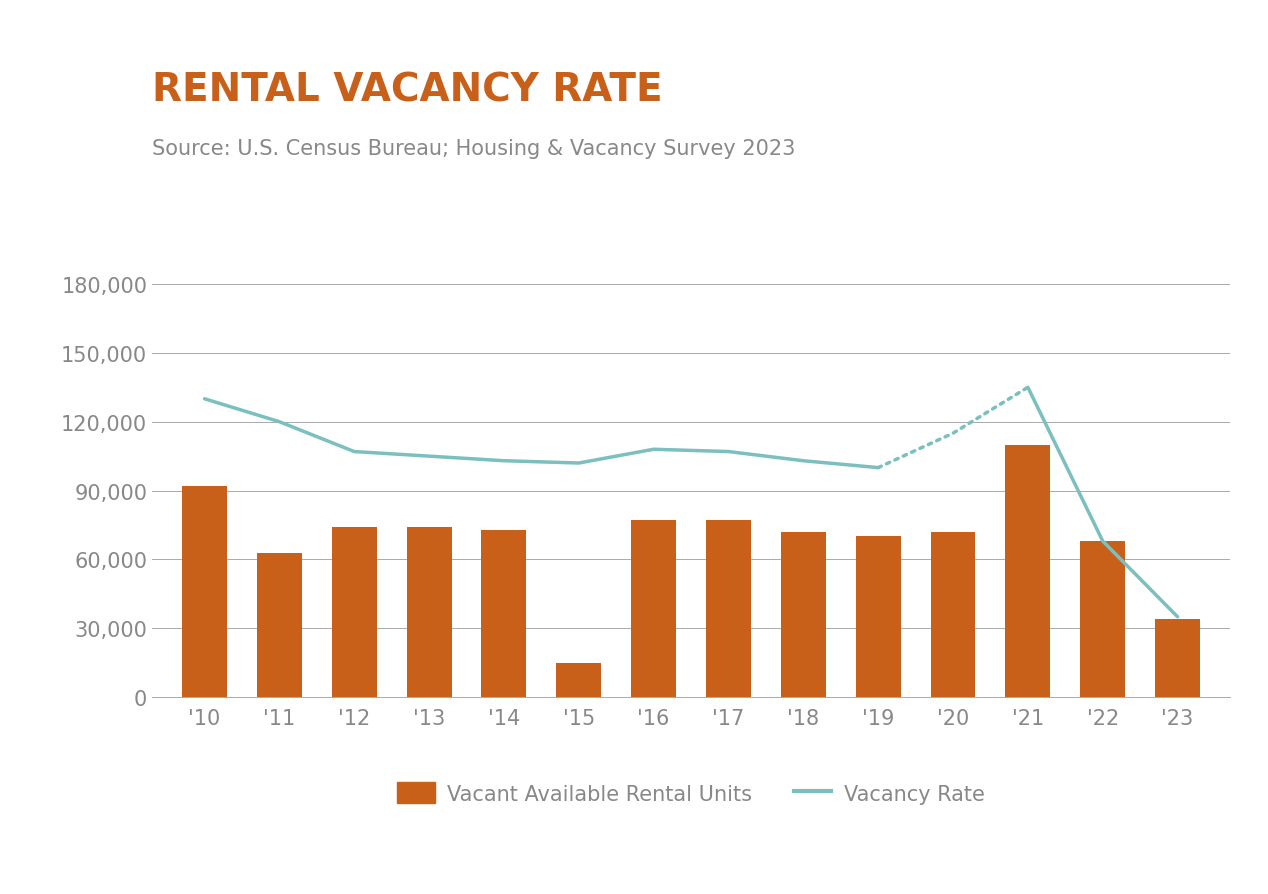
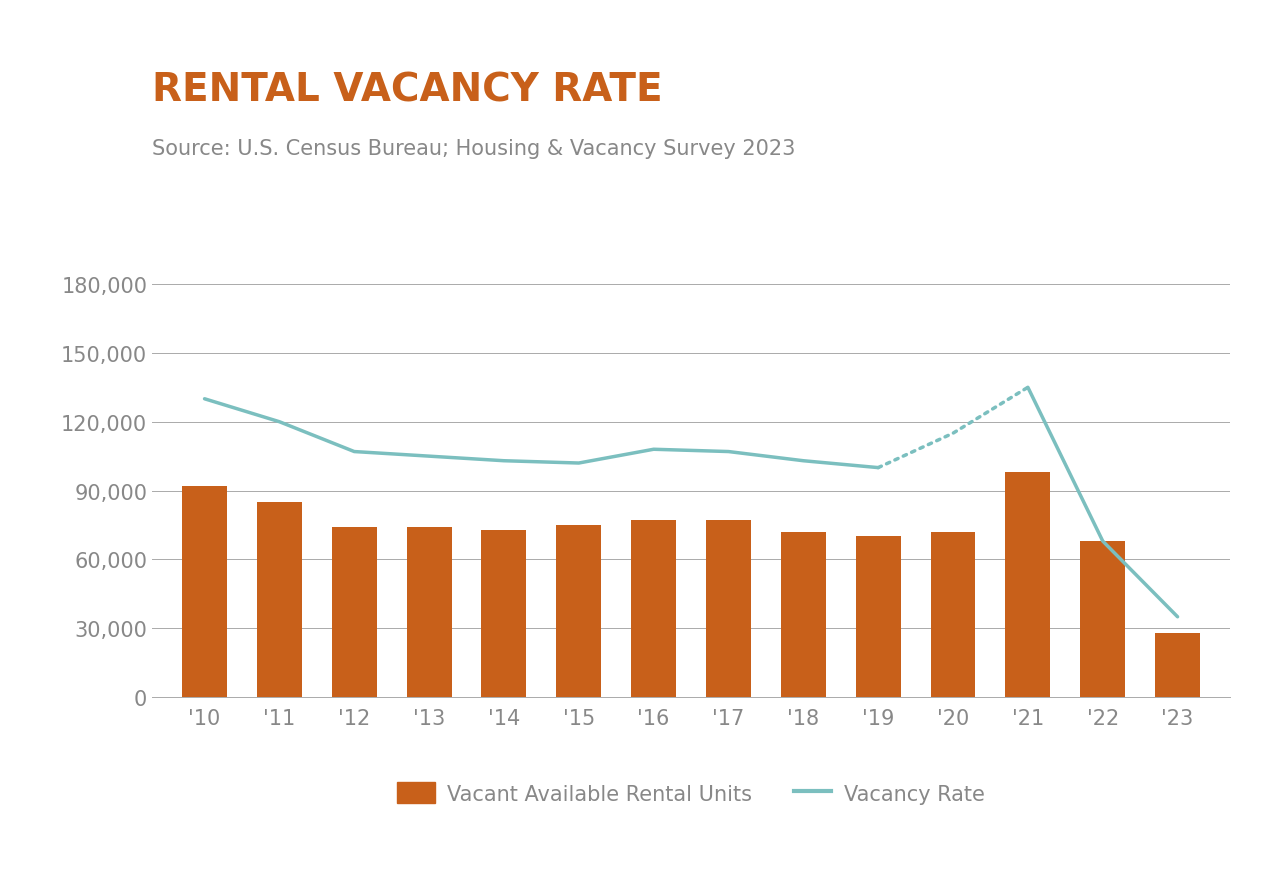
Vacant Available Rental Units/'11: 63,000 -> 85,000
Vacant Available Rental Units/'15: 15,000 -> 75,000
Vacant Available Rental Units/'21: 110,000 -> 98,000
Vacant Available Rental Units/'23: 34,000 -> 28,000
